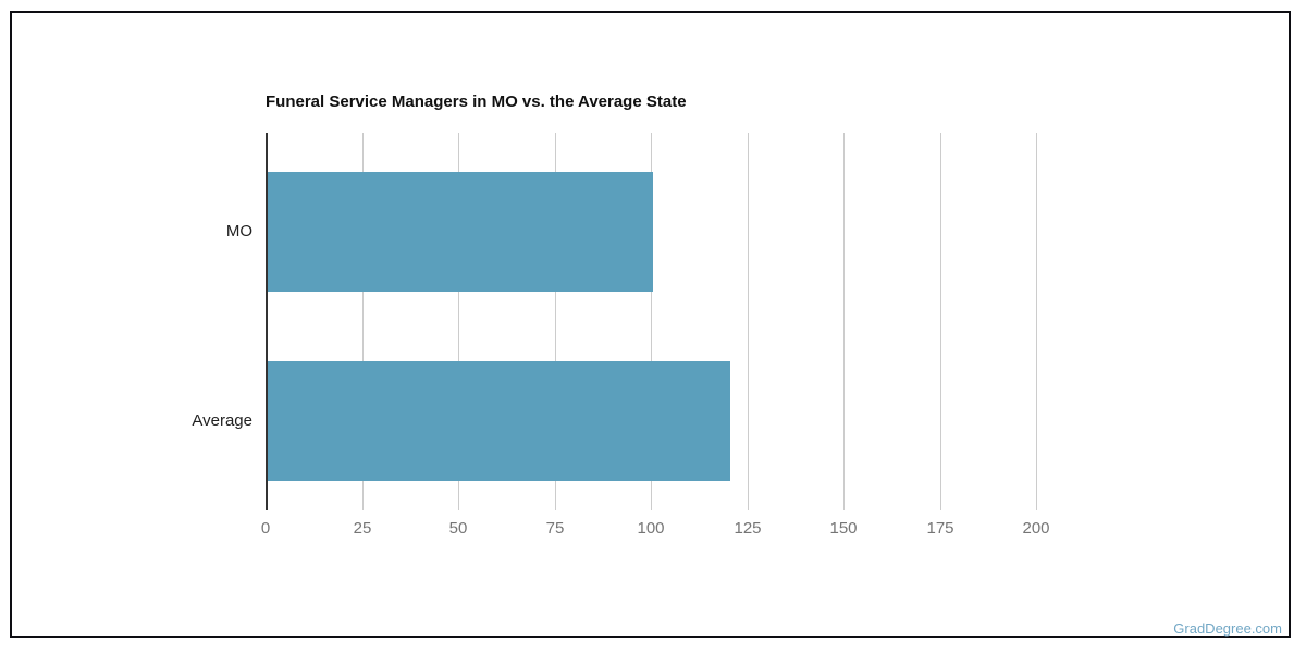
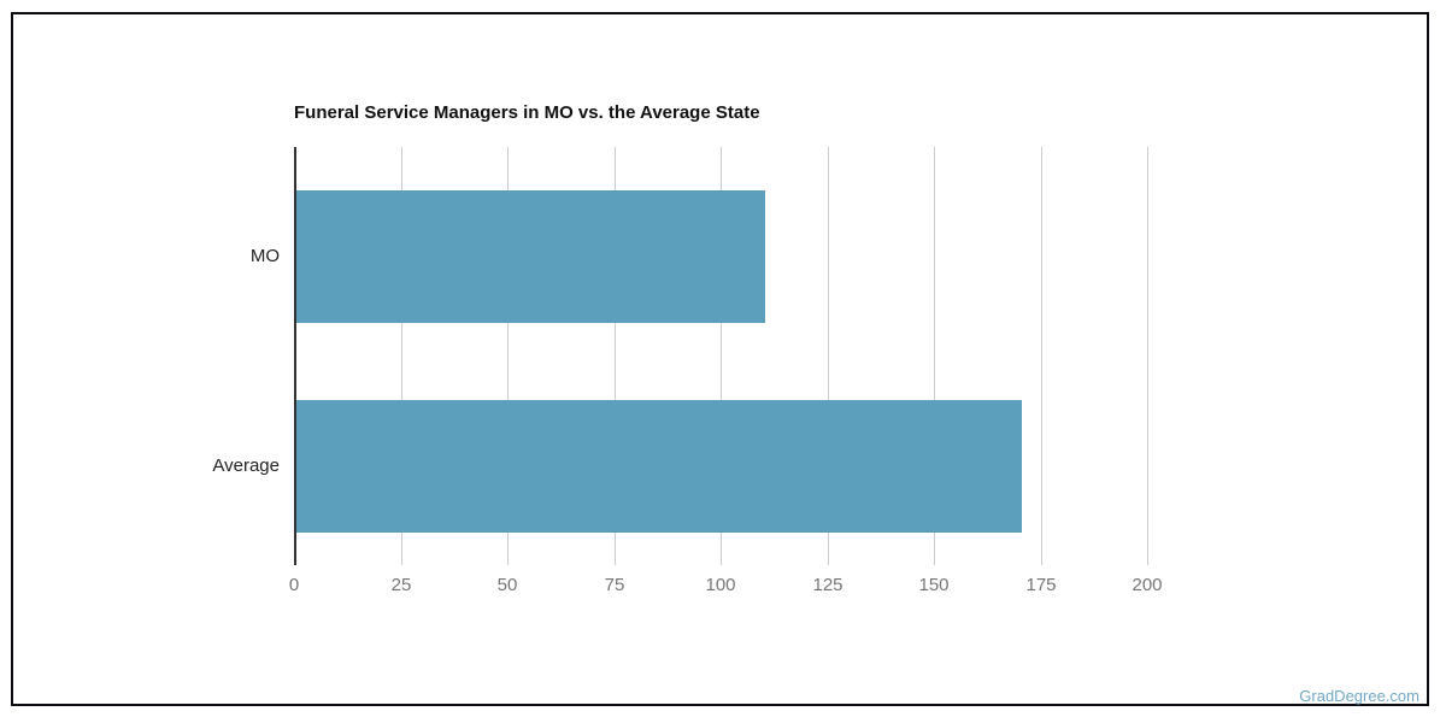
MO: 100 -> 110
Average: 120 -> 170
